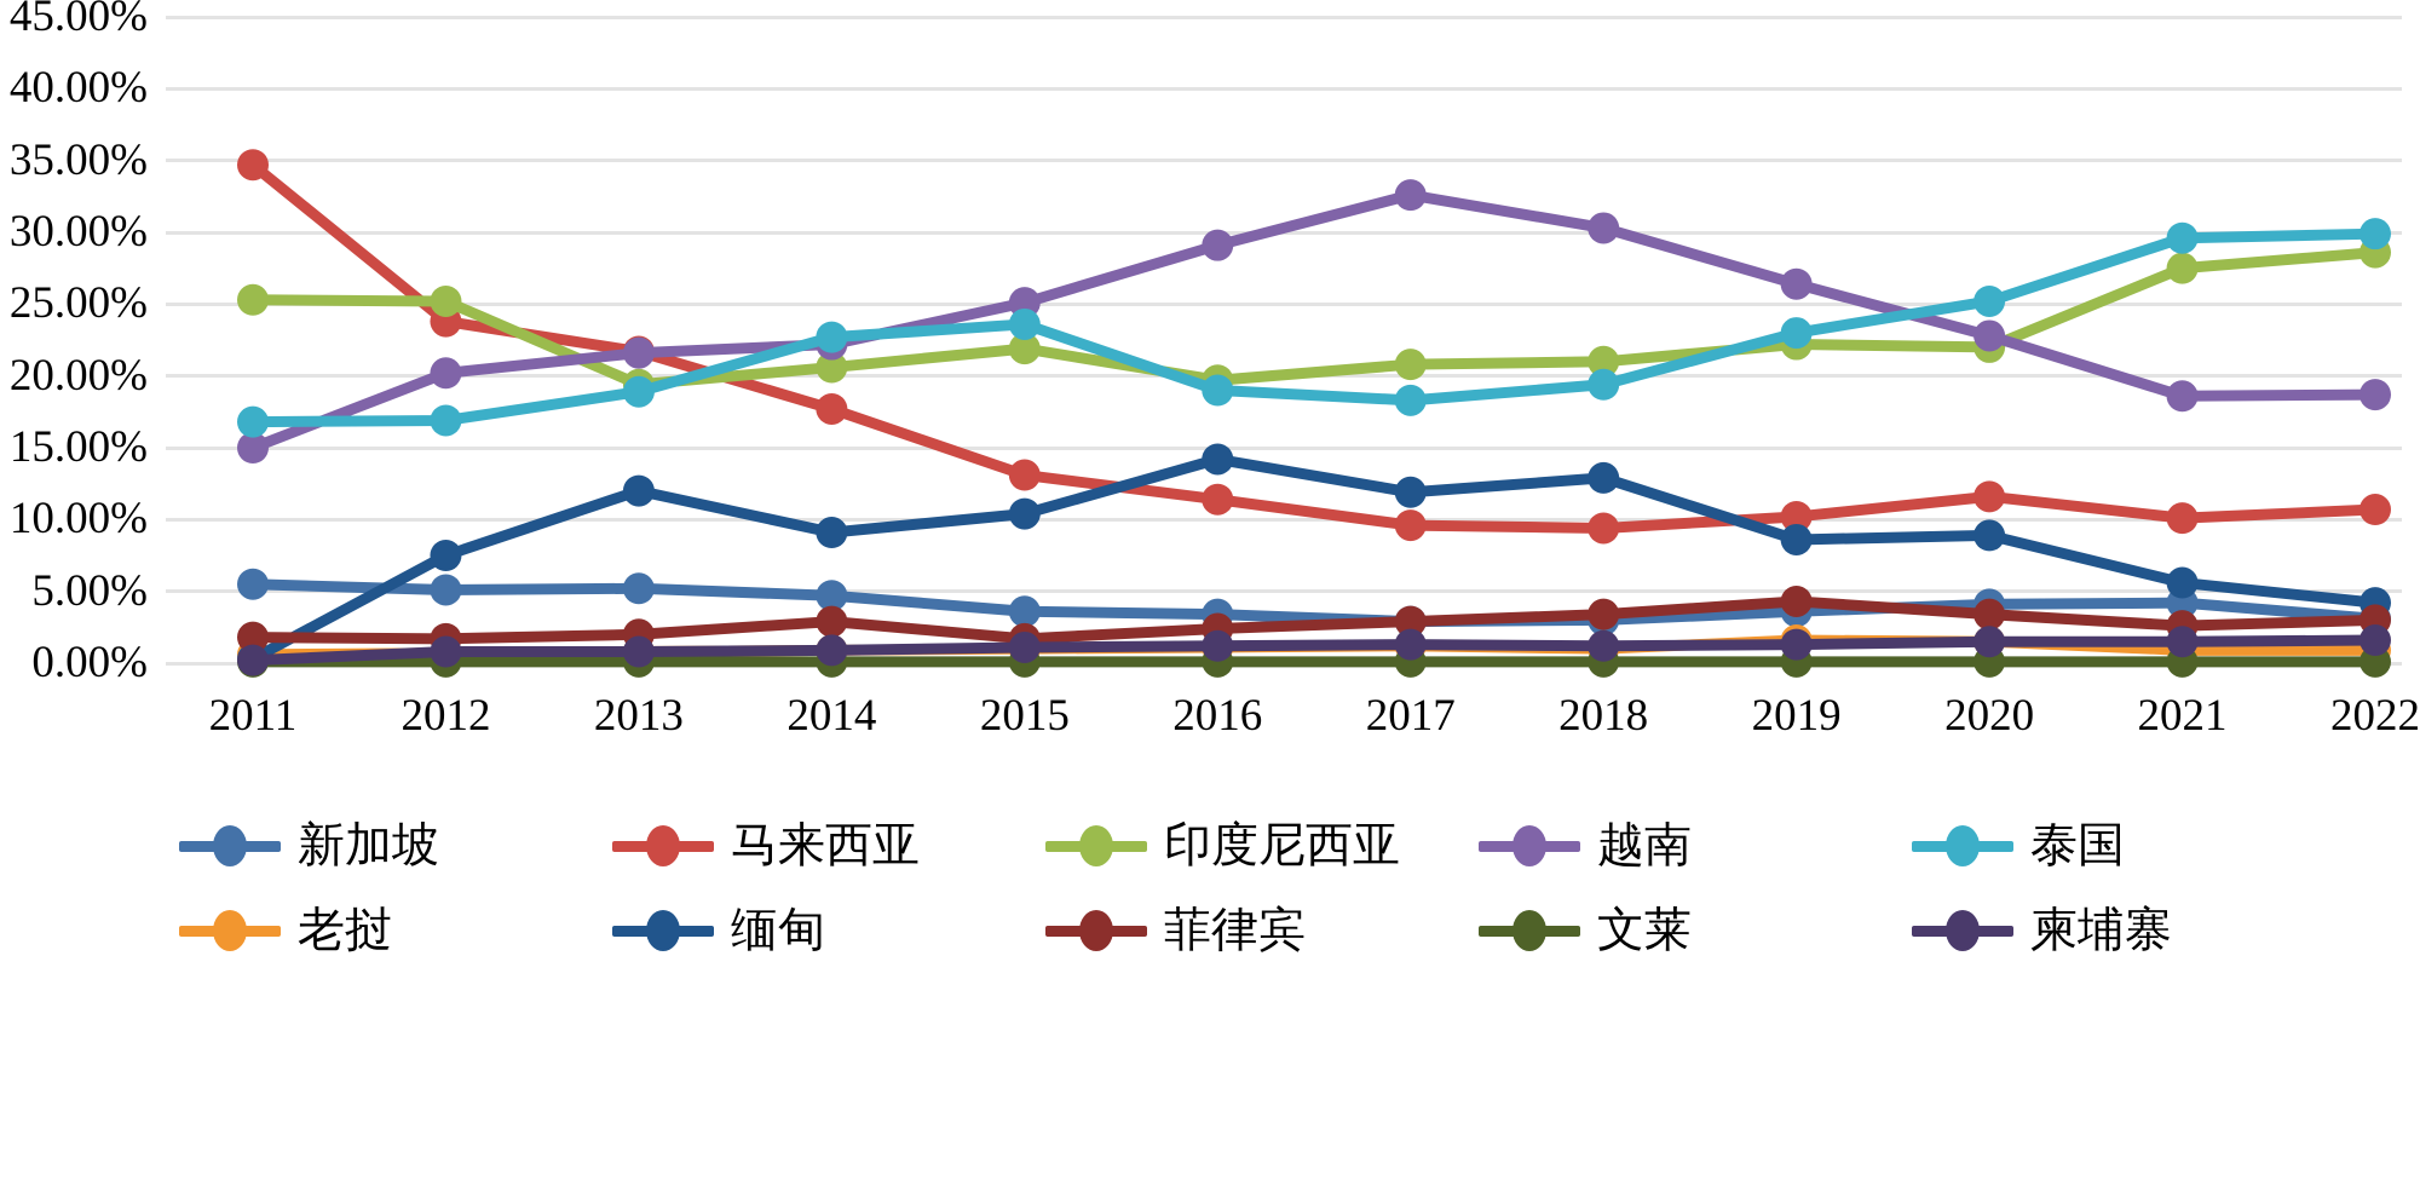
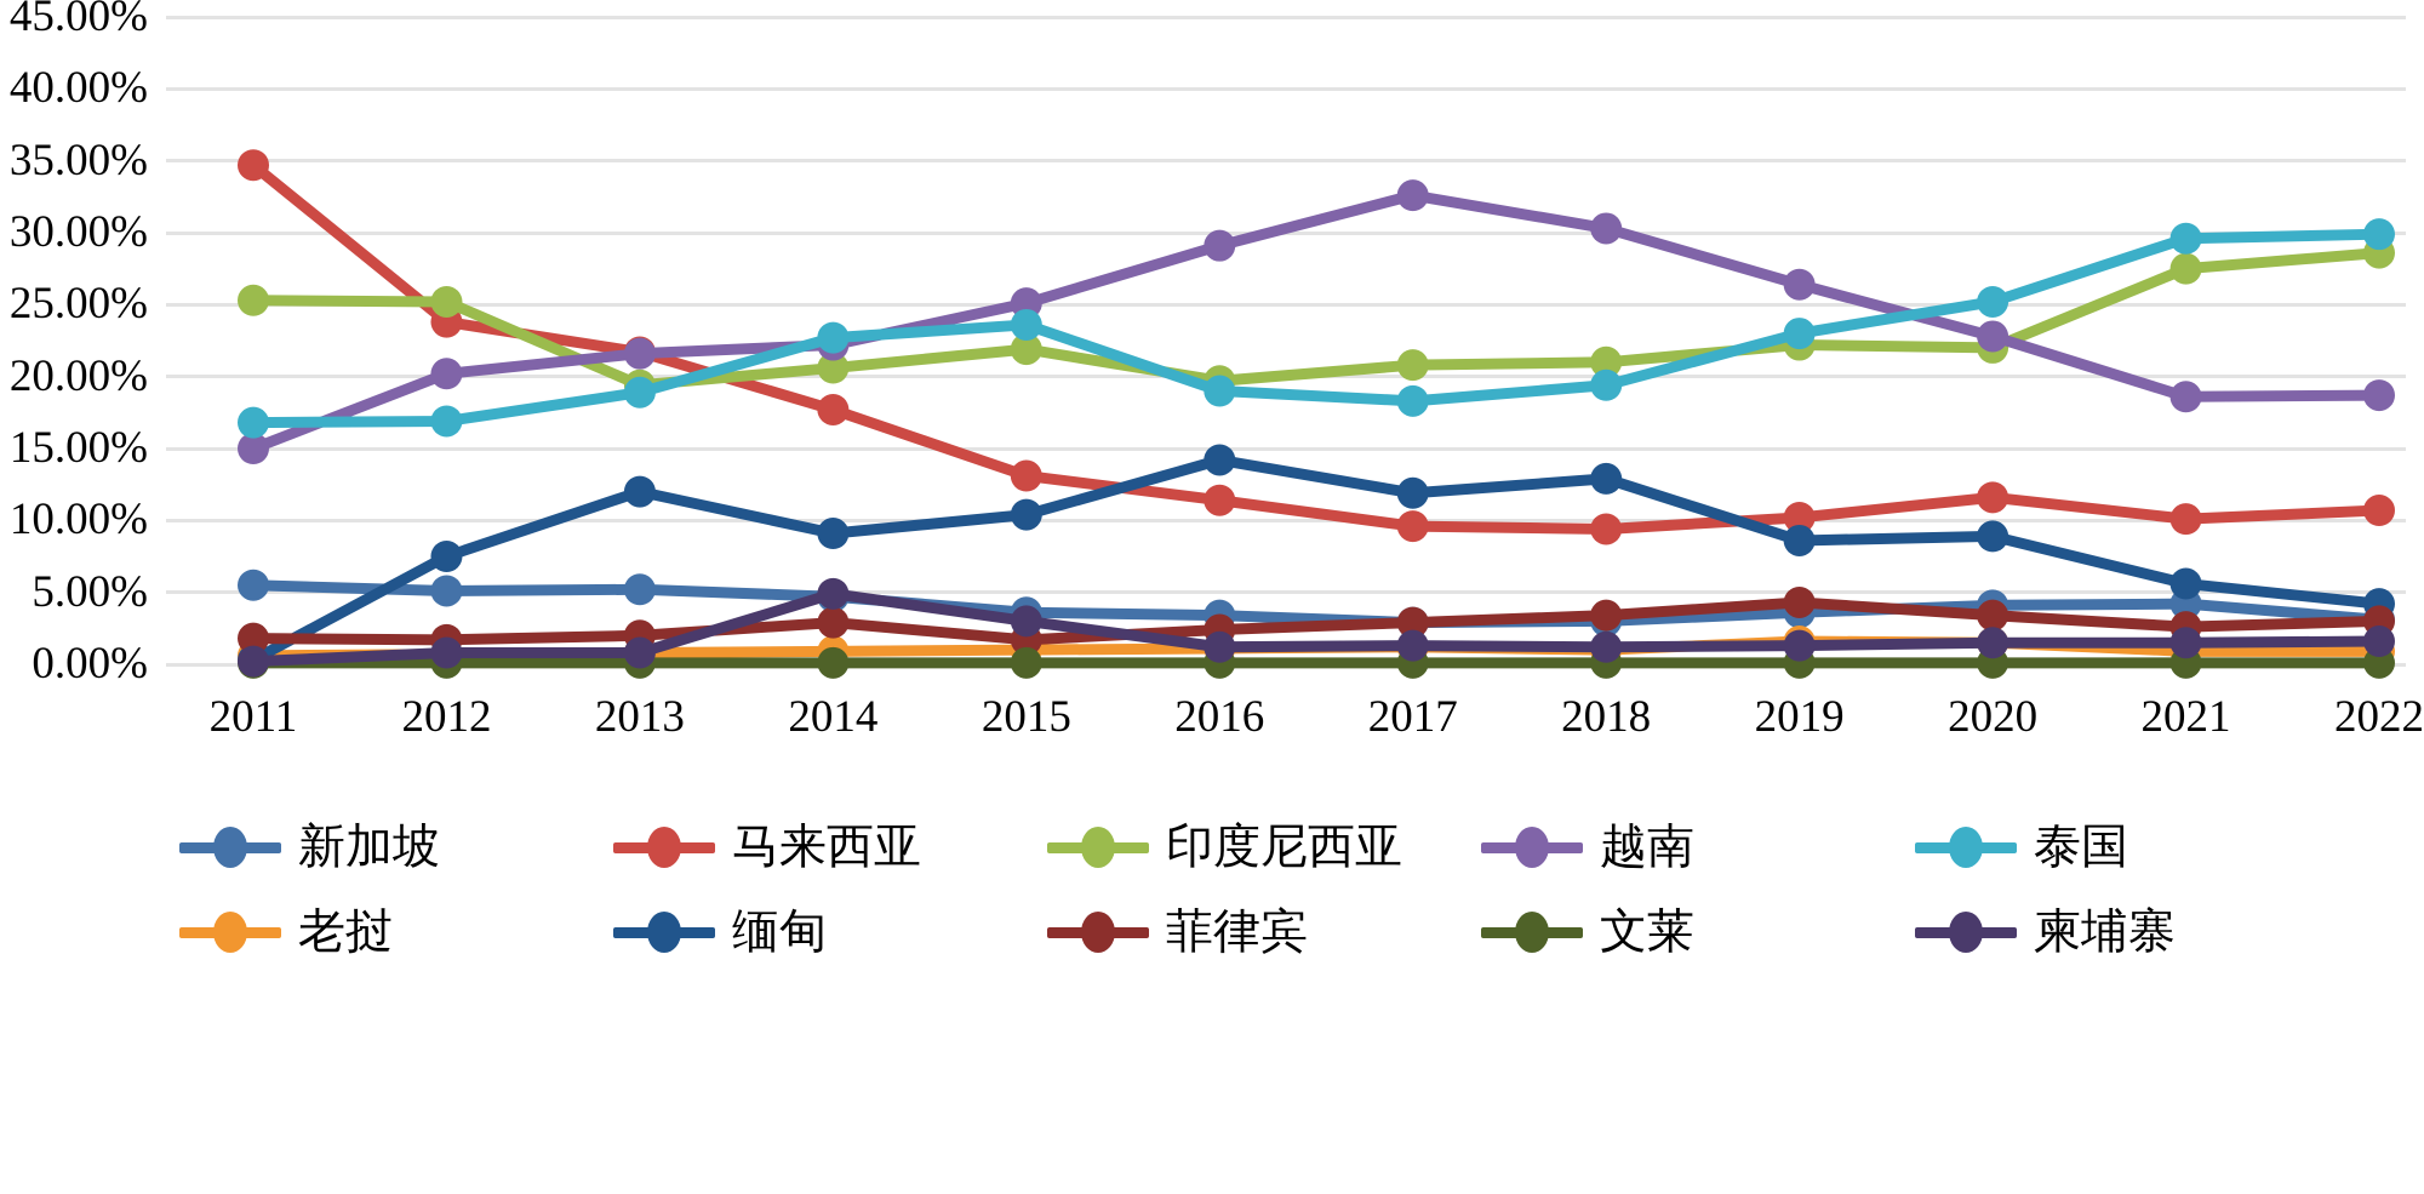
柬埔寨/2014: 0.9% -> 4.9%
柬埔寨/2015: 1.1% -> 3.0%
